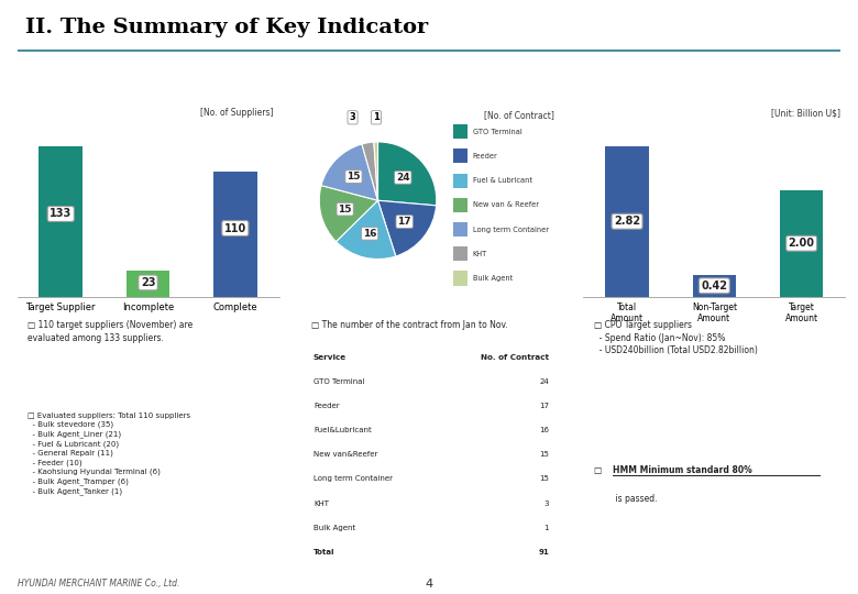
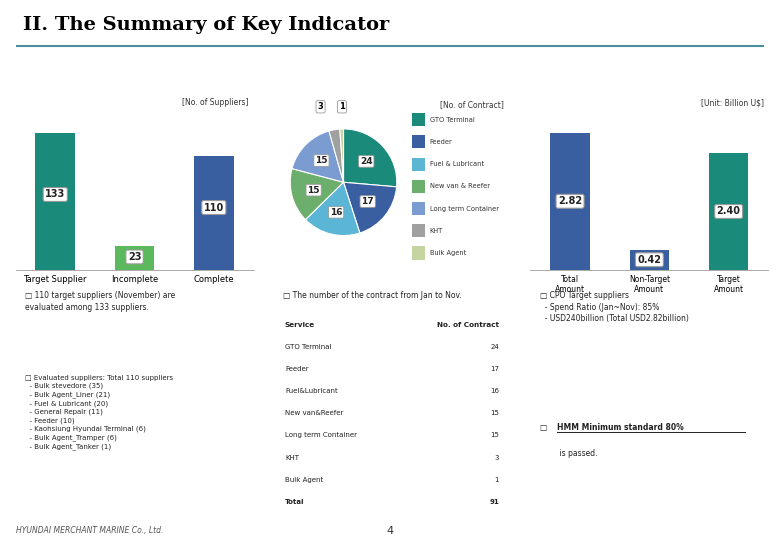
Target Amount: 2.00 -> 2.40
